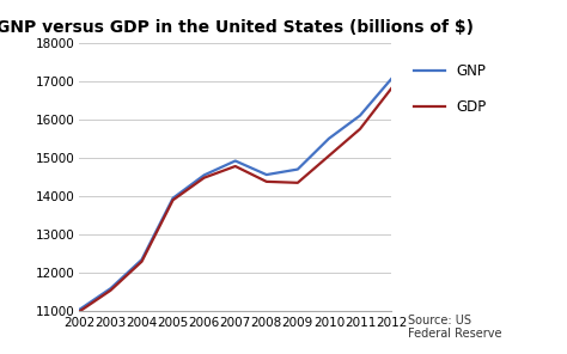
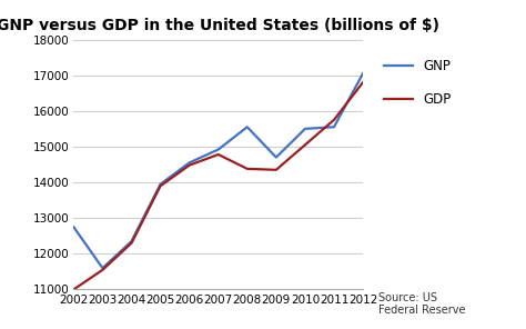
GNP/2002: 11050 -> 12750
GNP/2008: 14560 -> 15550
GNP/2011: 16100 -> 15550
